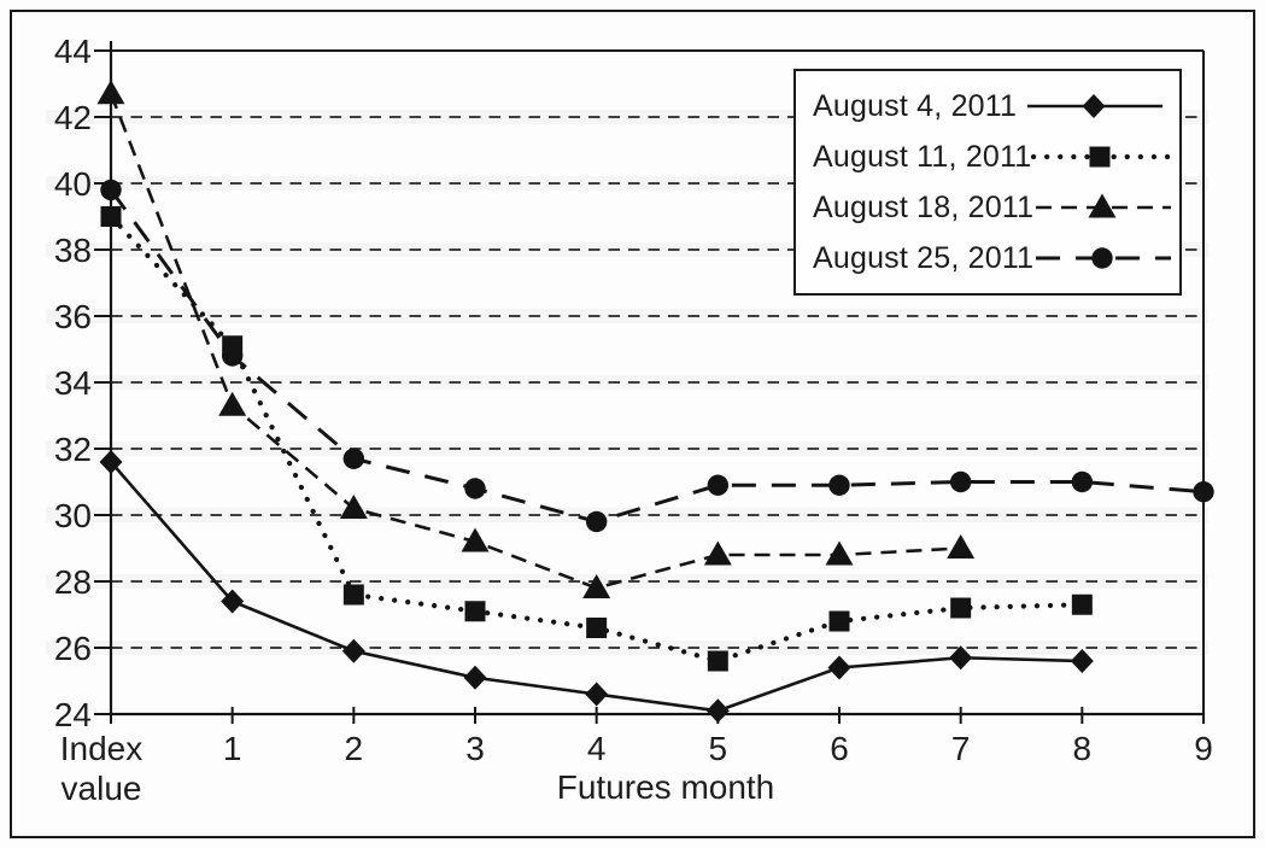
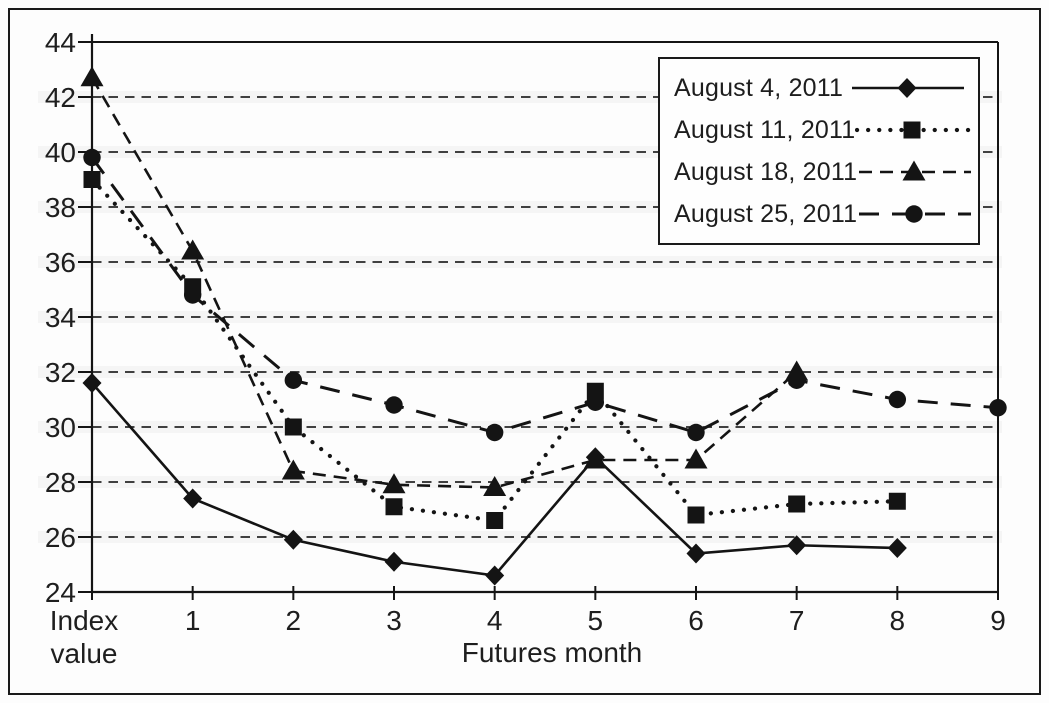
August 18, 2011/1: 33.3 -> 36.4
August 11, 2011/2: 27.6 -> 30.0
August 18, 2011/2: 30.2 -> 28.4
August 18, 2011/3: 29.2 -> 27.9
August 4, 2011/5: 24.1 -> 28.9
August 11, 2011/5: 25.6 -> 31.3
August 25, 2011/6: 30.9 -> 29.8
August 18, 2011/7: 29.0 -> 32.0
August 25, 2011/7: 31.0 -> 31.7
